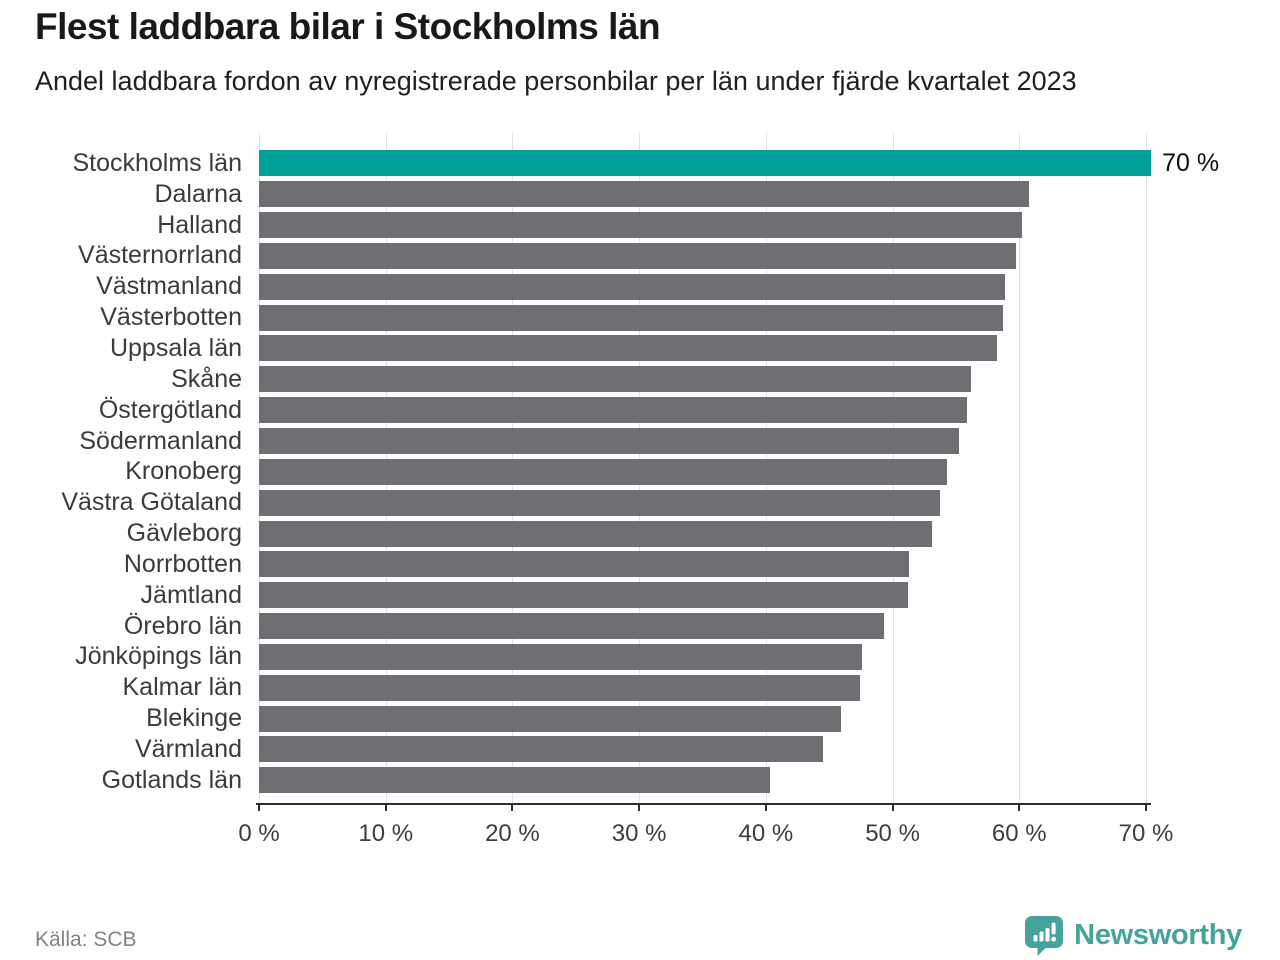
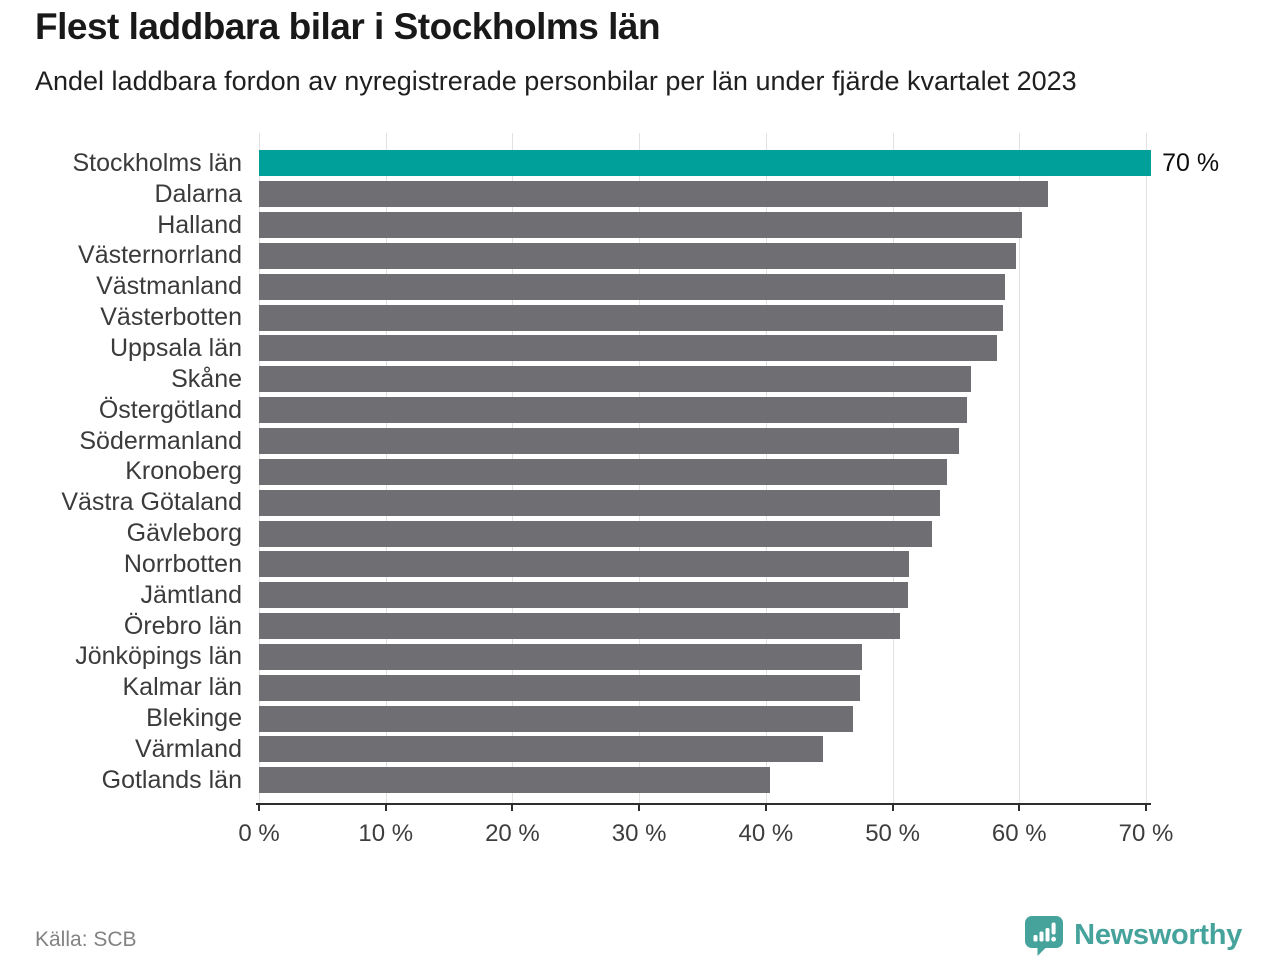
Dalarna: 60.8% -> 62.3%
Örebro län: 49.3% -> 50.6%
Blekinge: 45.9% -> 46.9%
